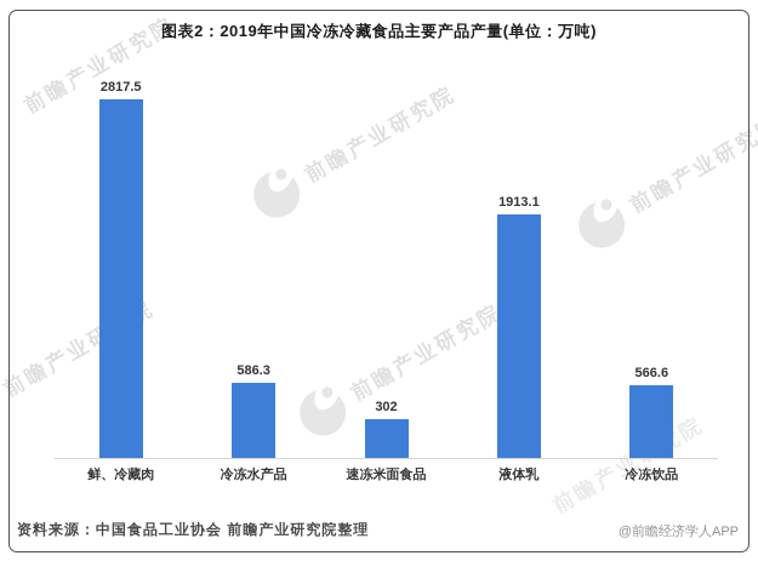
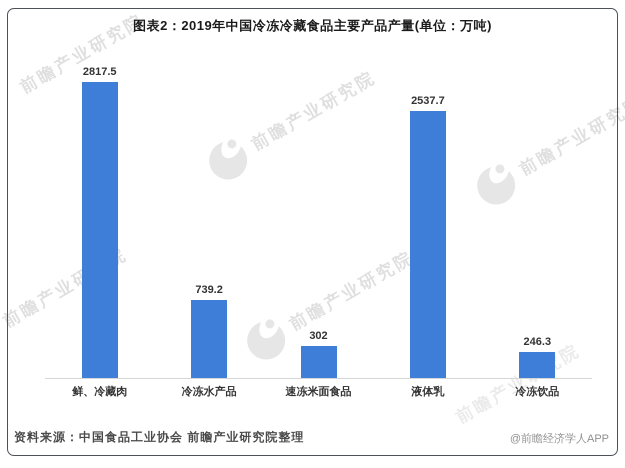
冷冻水产品: 586.3 -> 739.2
液体乳: 1913.1 -> 2537.7
冷冻饮品: 566.6 -> 246.3
